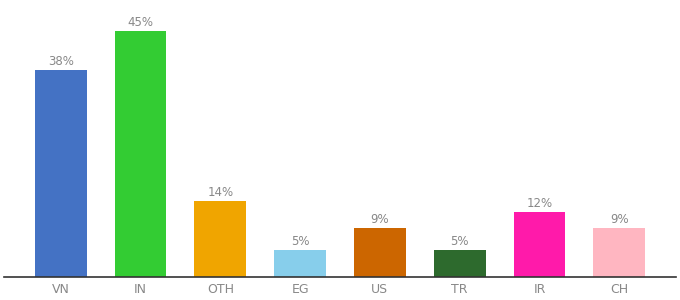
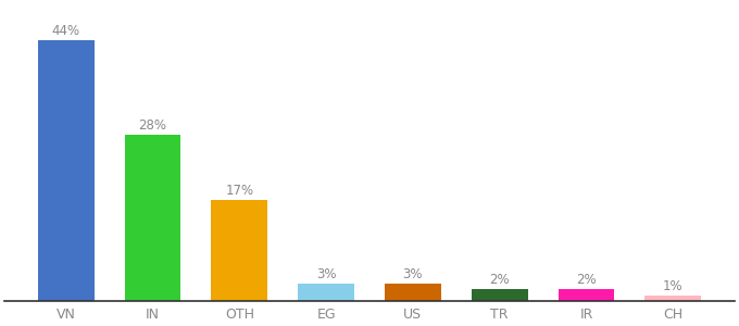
VN: 38% -> 44%
IN: 45% -> 28%
OTH: 14% -> 17%
EG: 5% -> 3%
US: 9% -> 3%
TR: 5% -> 2%
IR: 12% -> 2%
CH: 9% -> 1%
